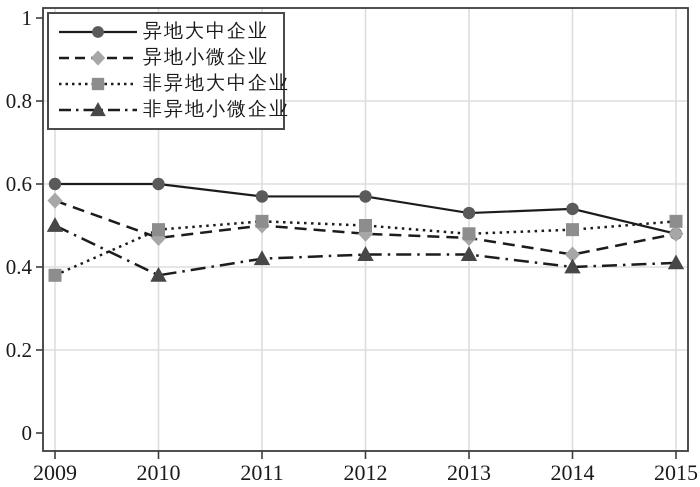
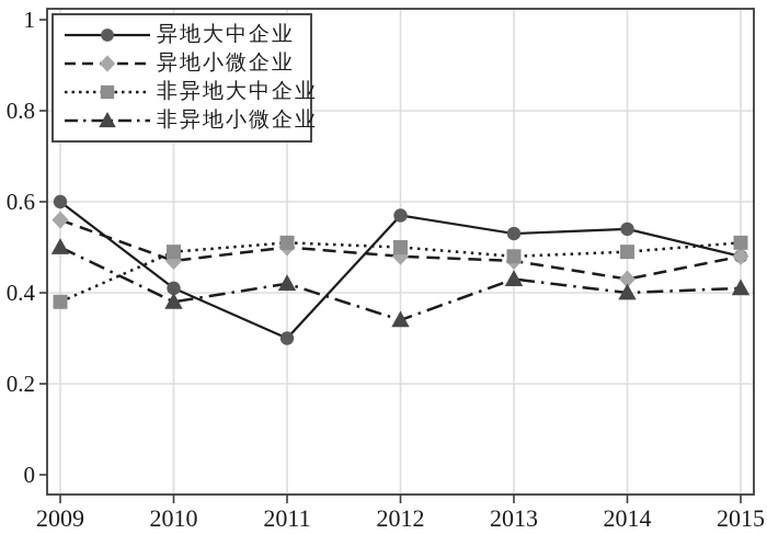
异地大中企业/2010: 0.60 -> 0.41
异地大中企业/2011: 0.57 -> 0.30
非异地小微企业/2012: 0.43 -> 0.34
